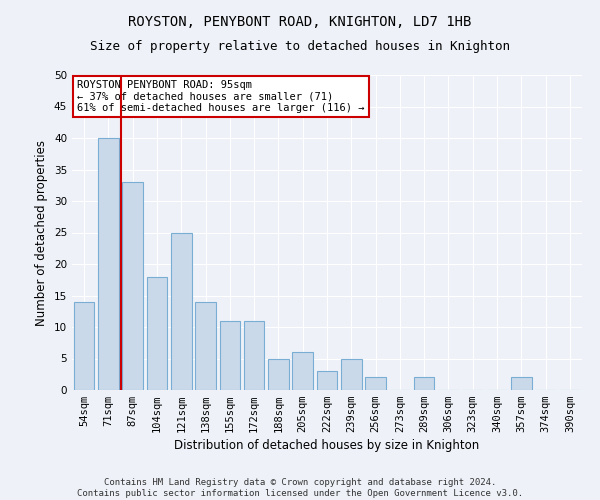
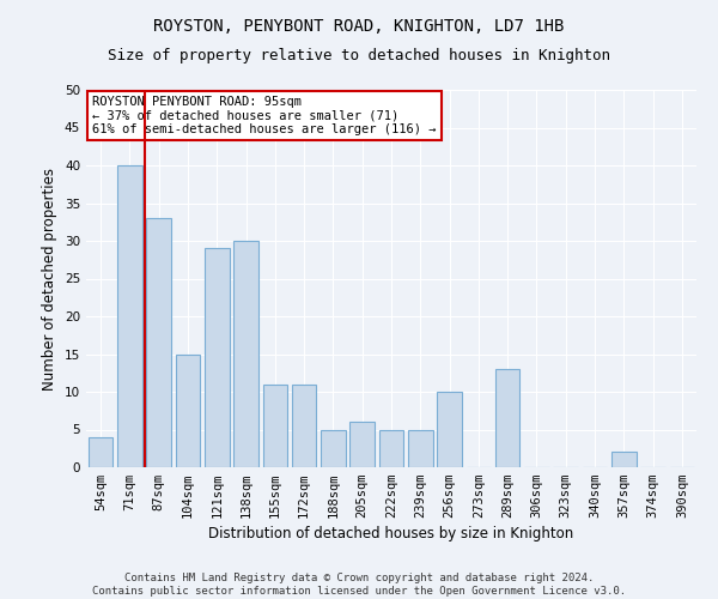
54sqm: 14 -> 4
104sqm: 18 -> 15
121sqm: 25 -> 29
138sqm: 14 -> 30
222sqm: 3 -> 5
256sqm: 2 -> 10
289sqm: 2 -> 13
